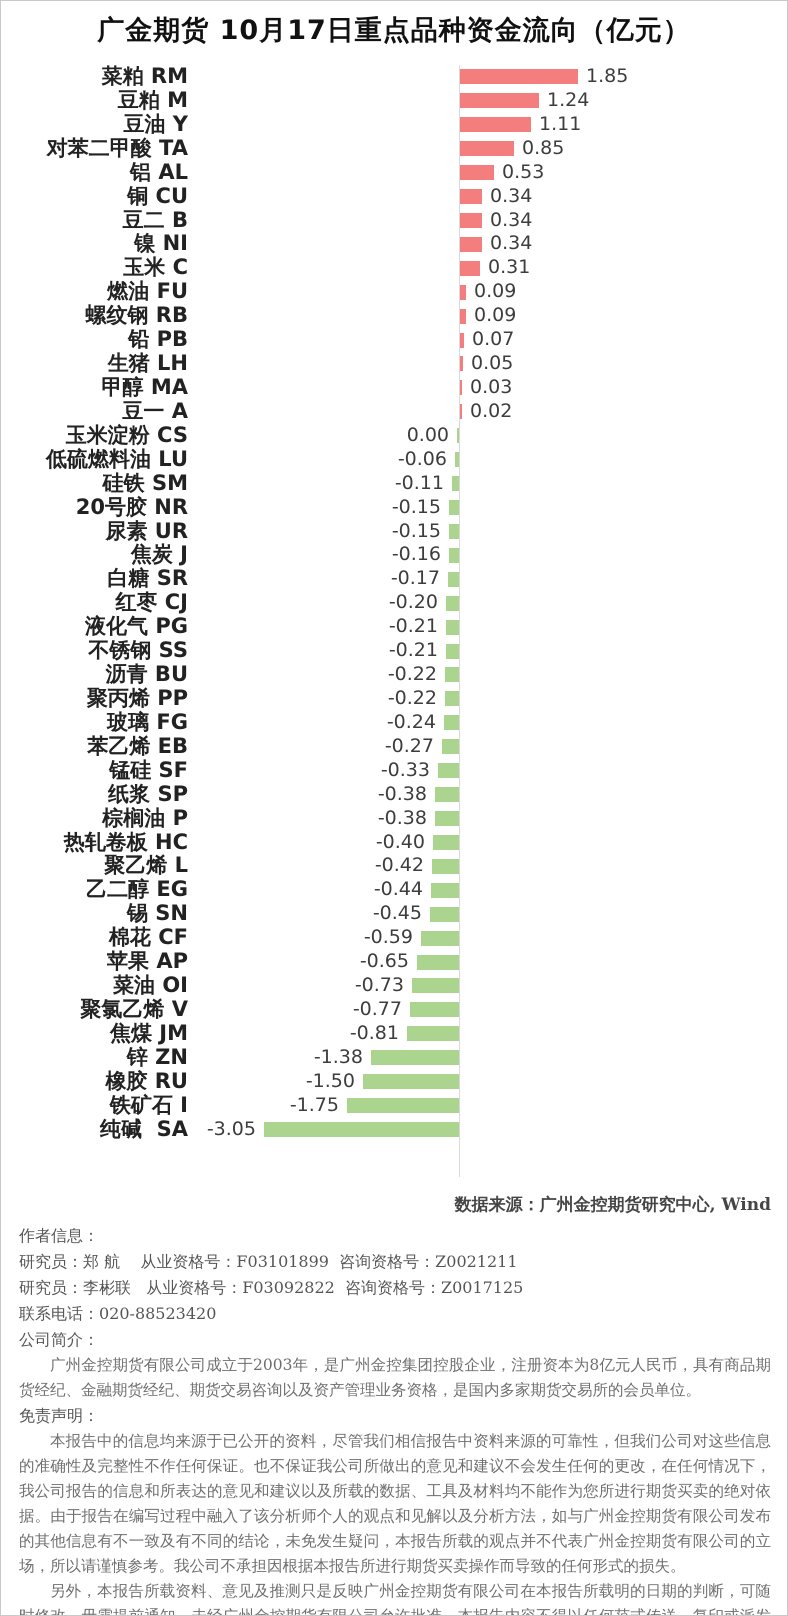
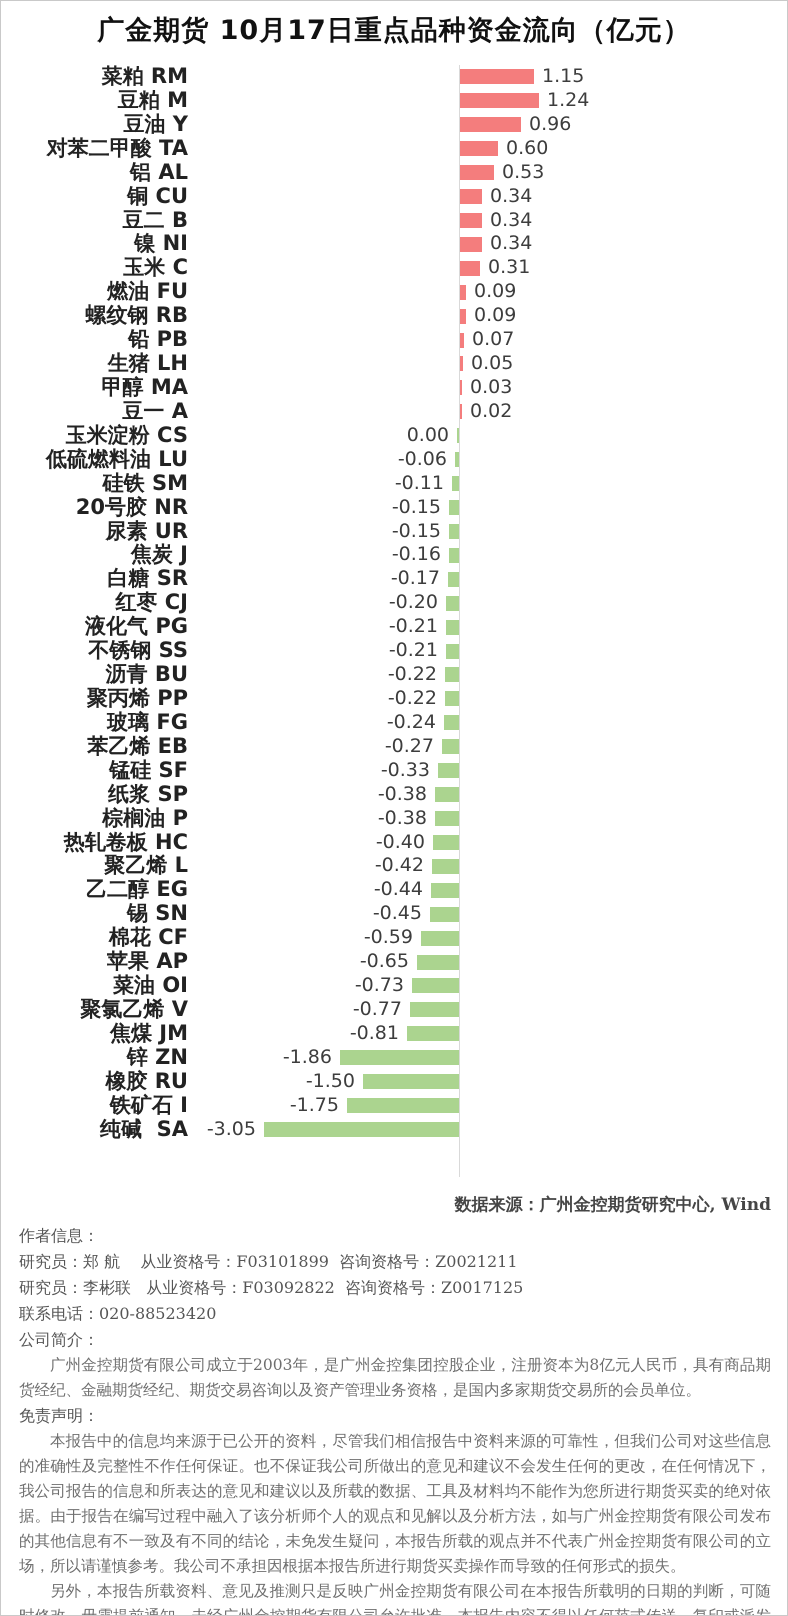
菜粕 RM: 1.85 -> 1.15
豆油 Y: 1.11 -> 0.96
对苯二甲酸 TA: 0.85 -> 0.60
锌 ZN: -1.38 -> -1.86
